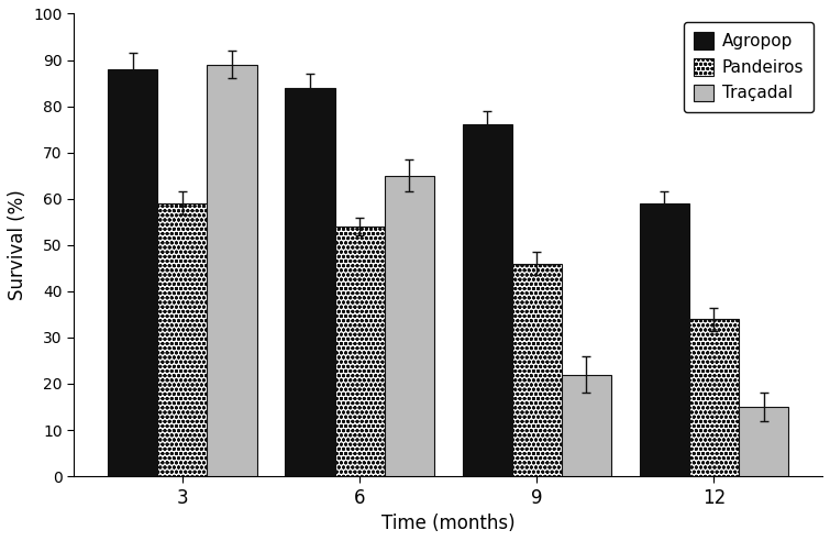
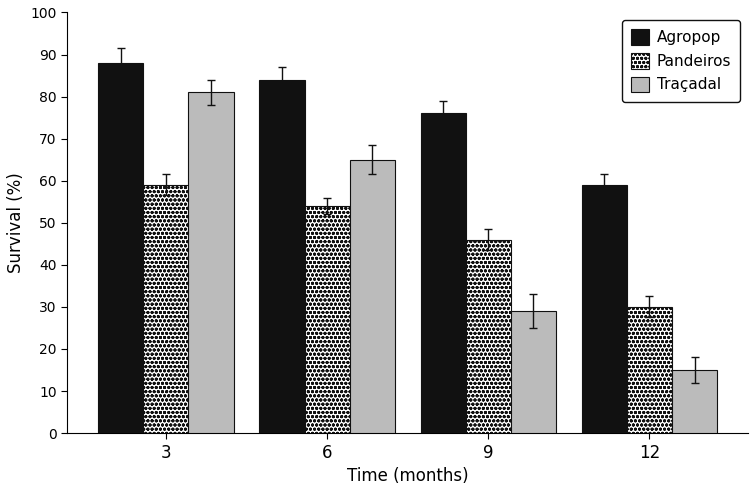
Traçadal/3: 89 -> 81
Traçadal/9: 22 -> 29
Pandeiros/12: 34 -> 30
